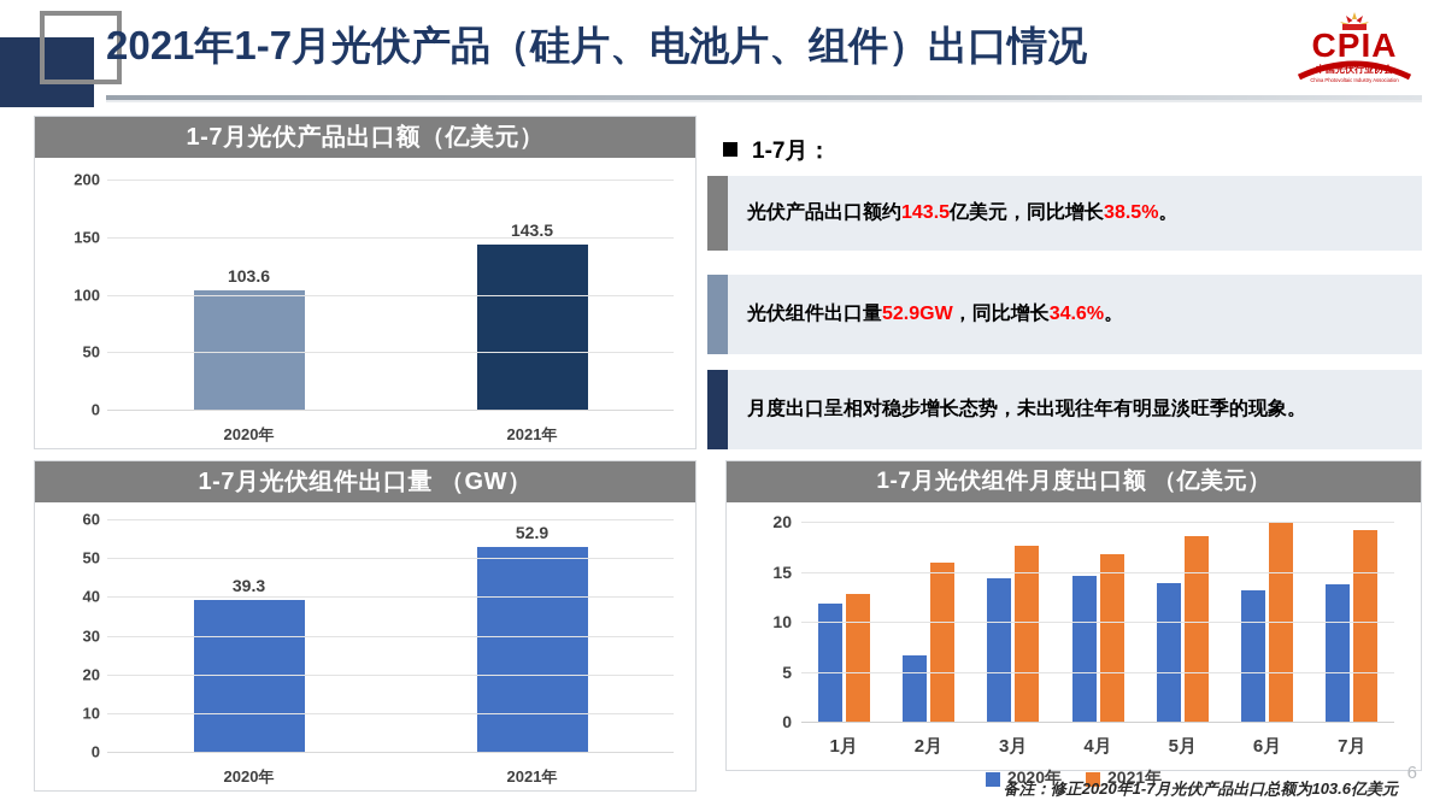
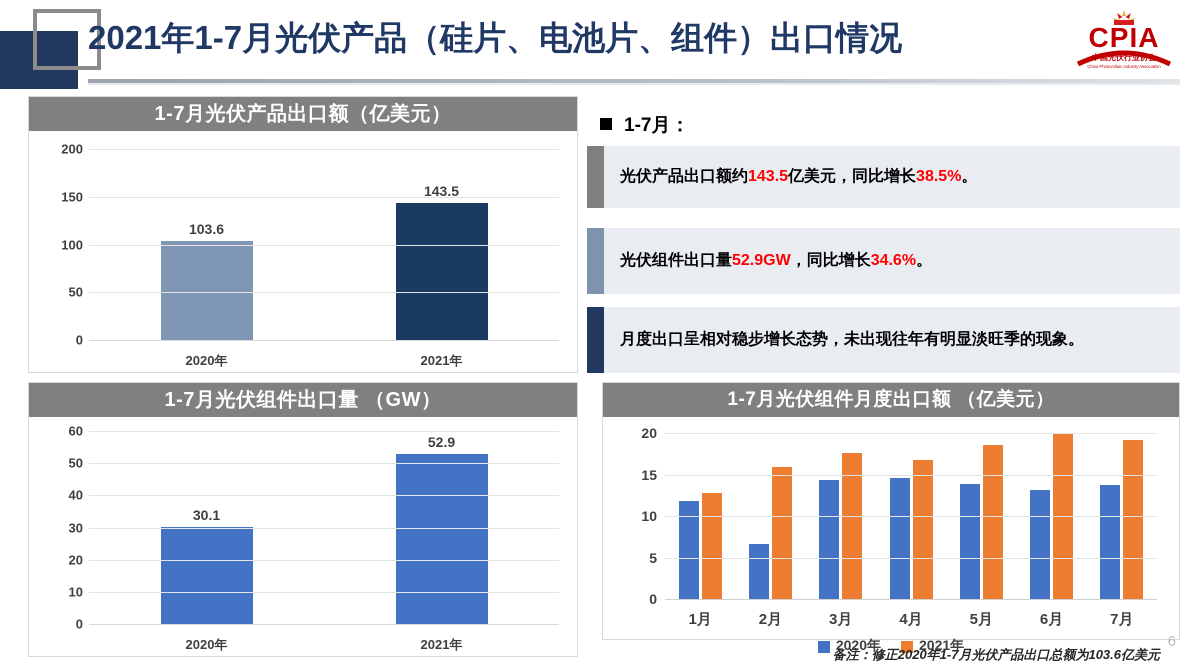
1-7月光伏组件出口量 （GW）/2020年: 39.3 -> 30.1
